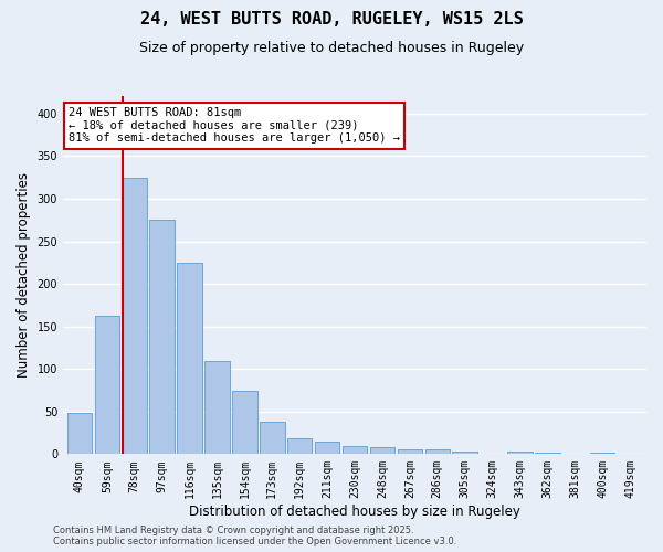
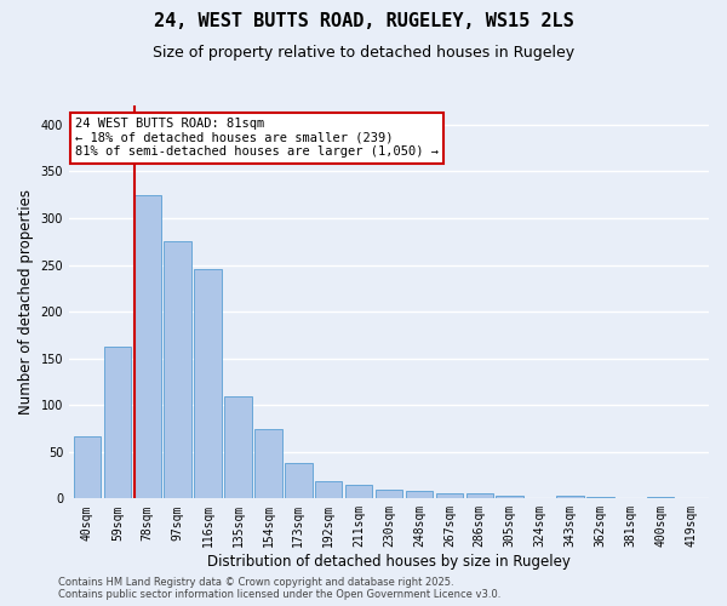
40sqm: 48 -> 66
116sqm: 225 -> 246
